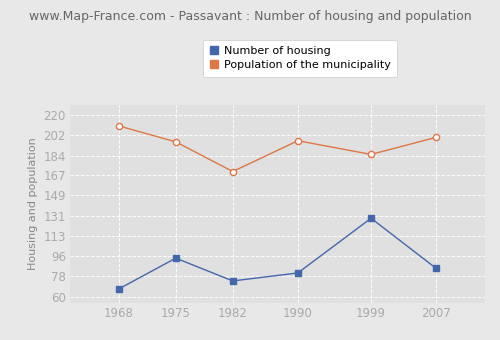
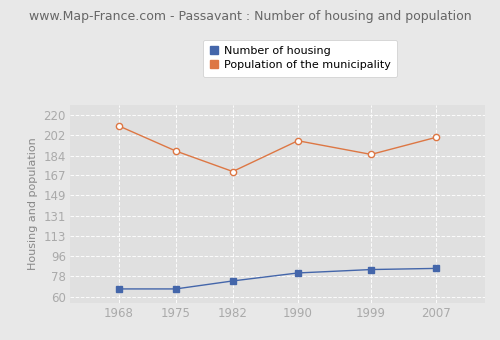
Number of housing/1975: 94 -> 67
Population of the municipality/1975: 196 -> 188
Number of housing/1999: 129 -> 84
